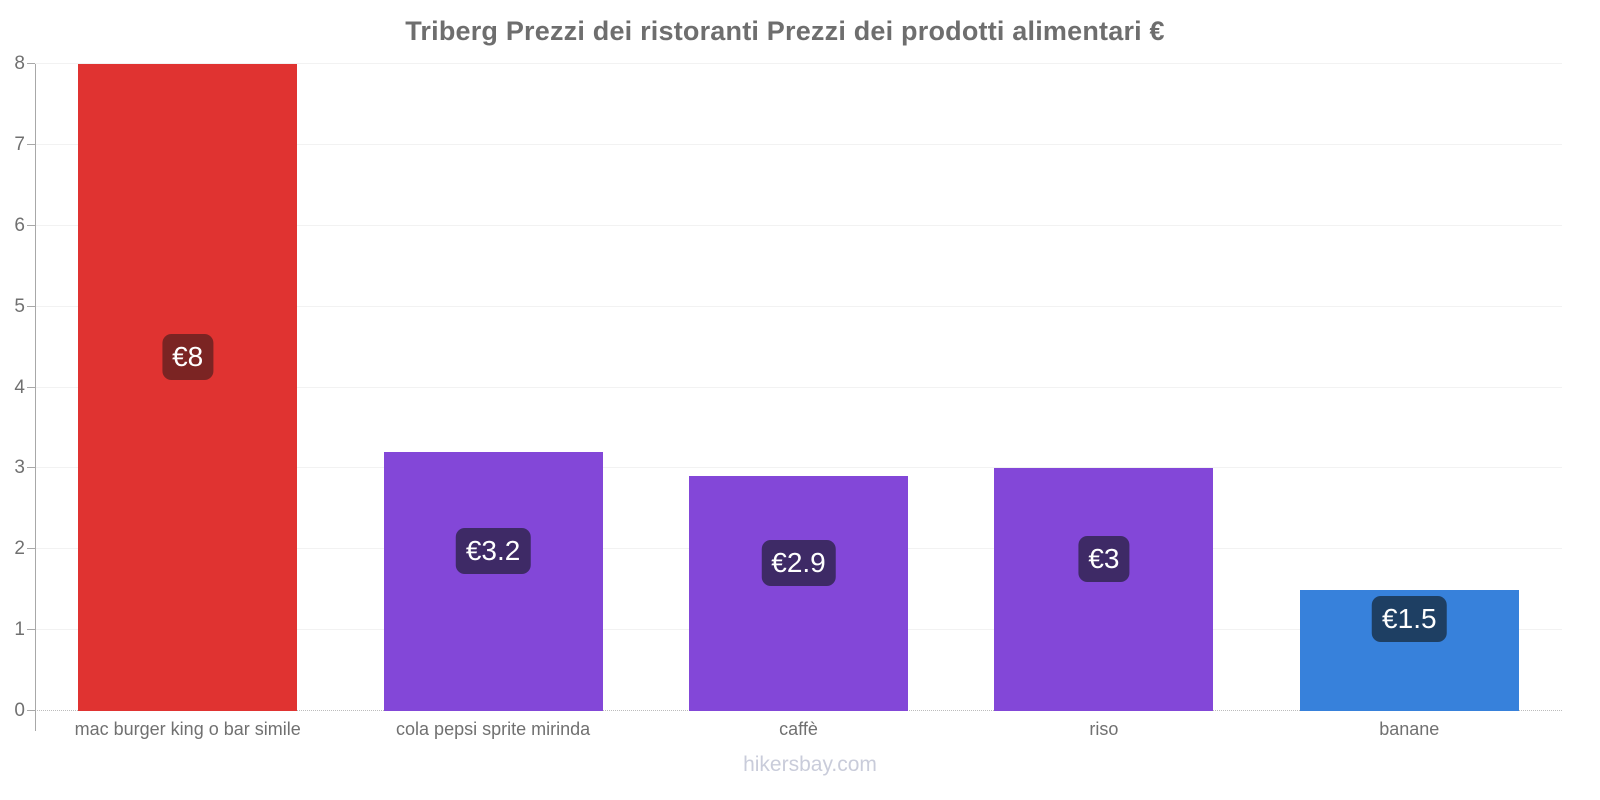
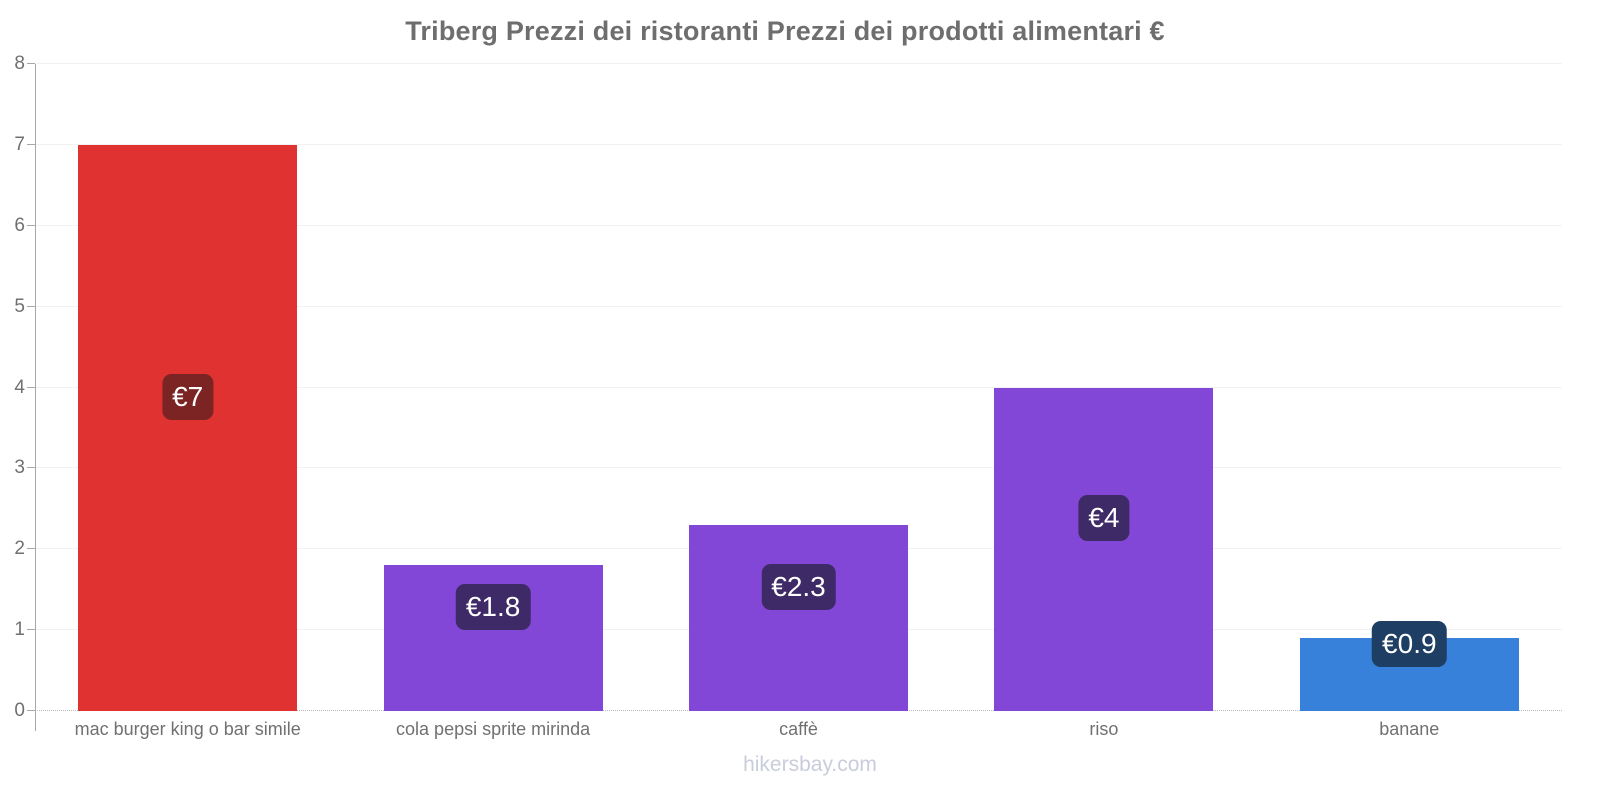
mac burger king o bar simile: €8 -> €7
cola pepsi sprite mirinda: €3.2 -> €1.8
caffè: €2.9 -> €2.3
riso: €3 -> €4
banane: €1.5 -> €0.9
